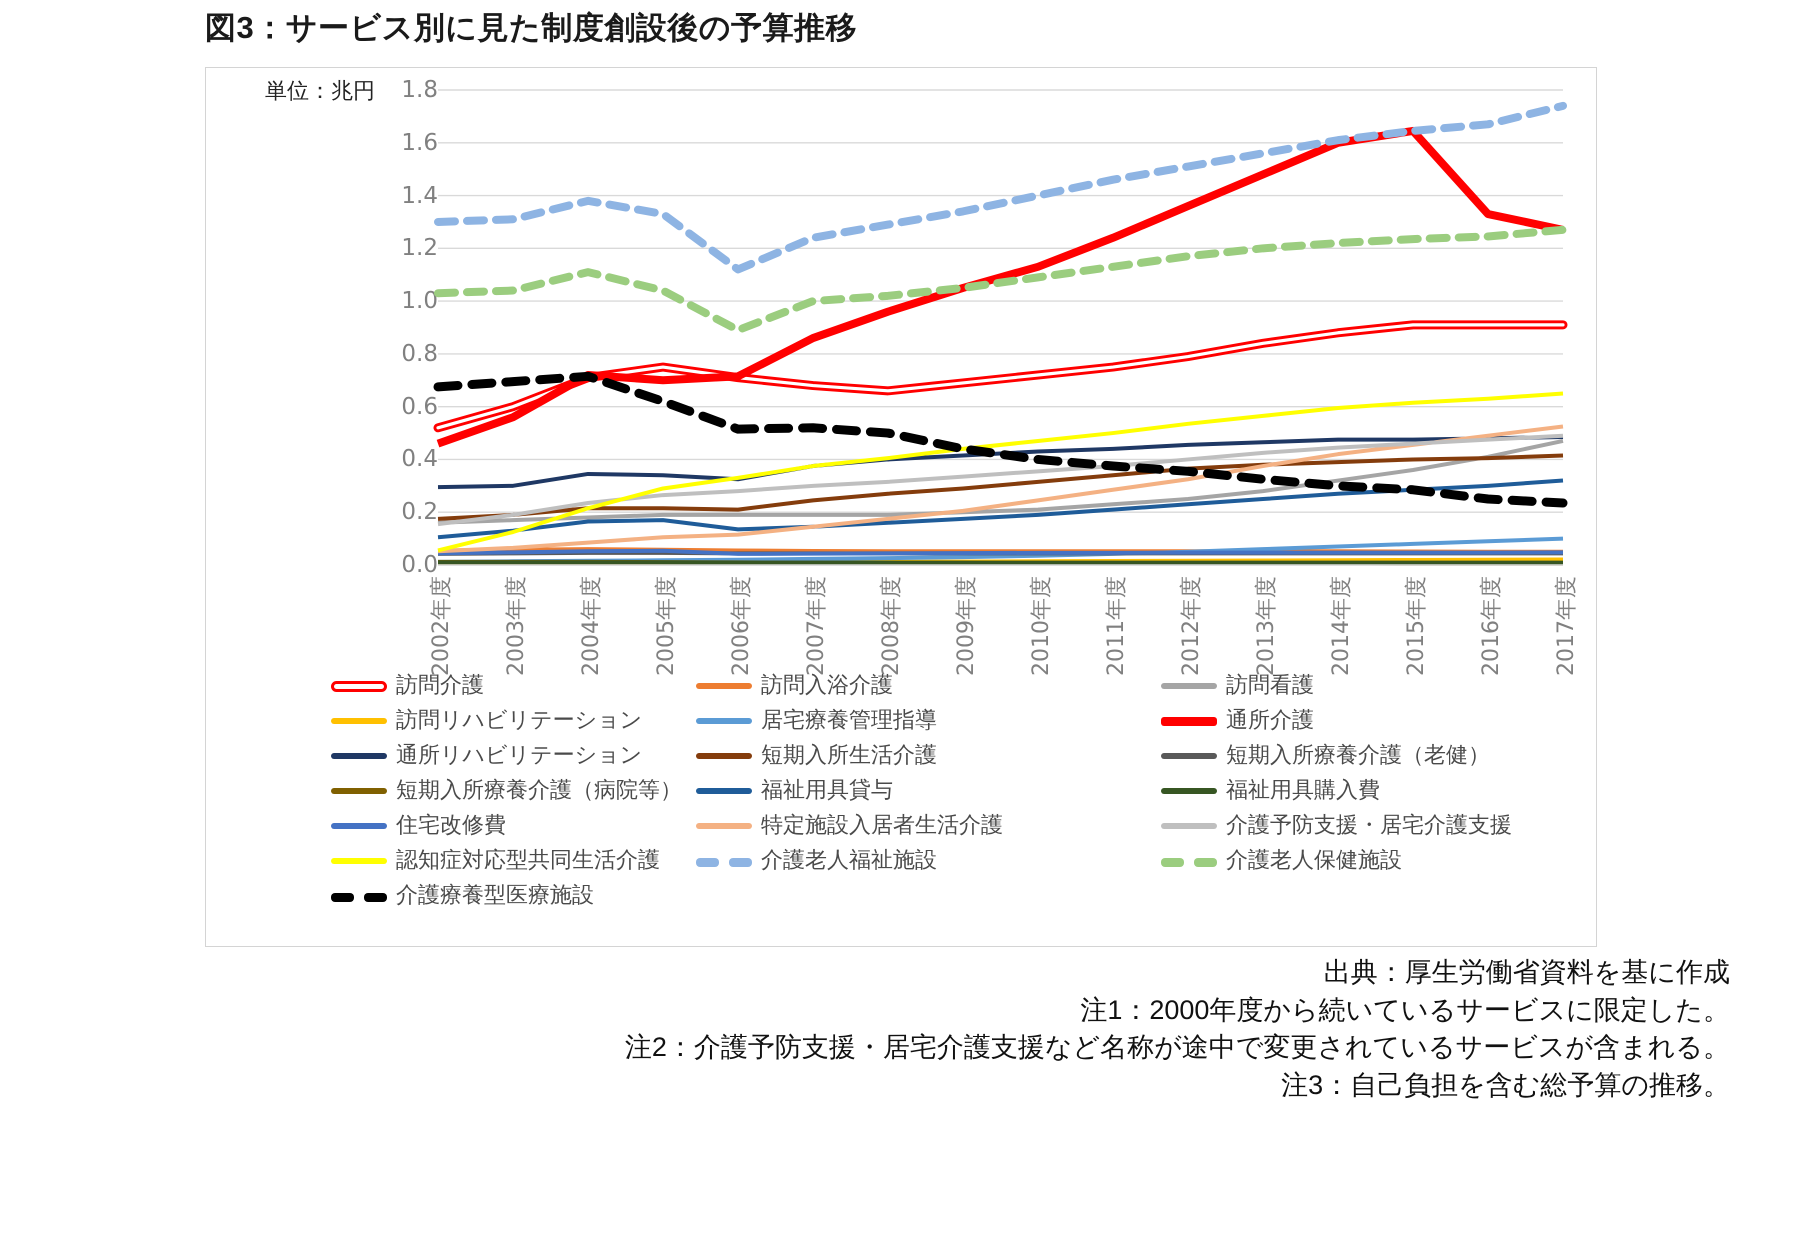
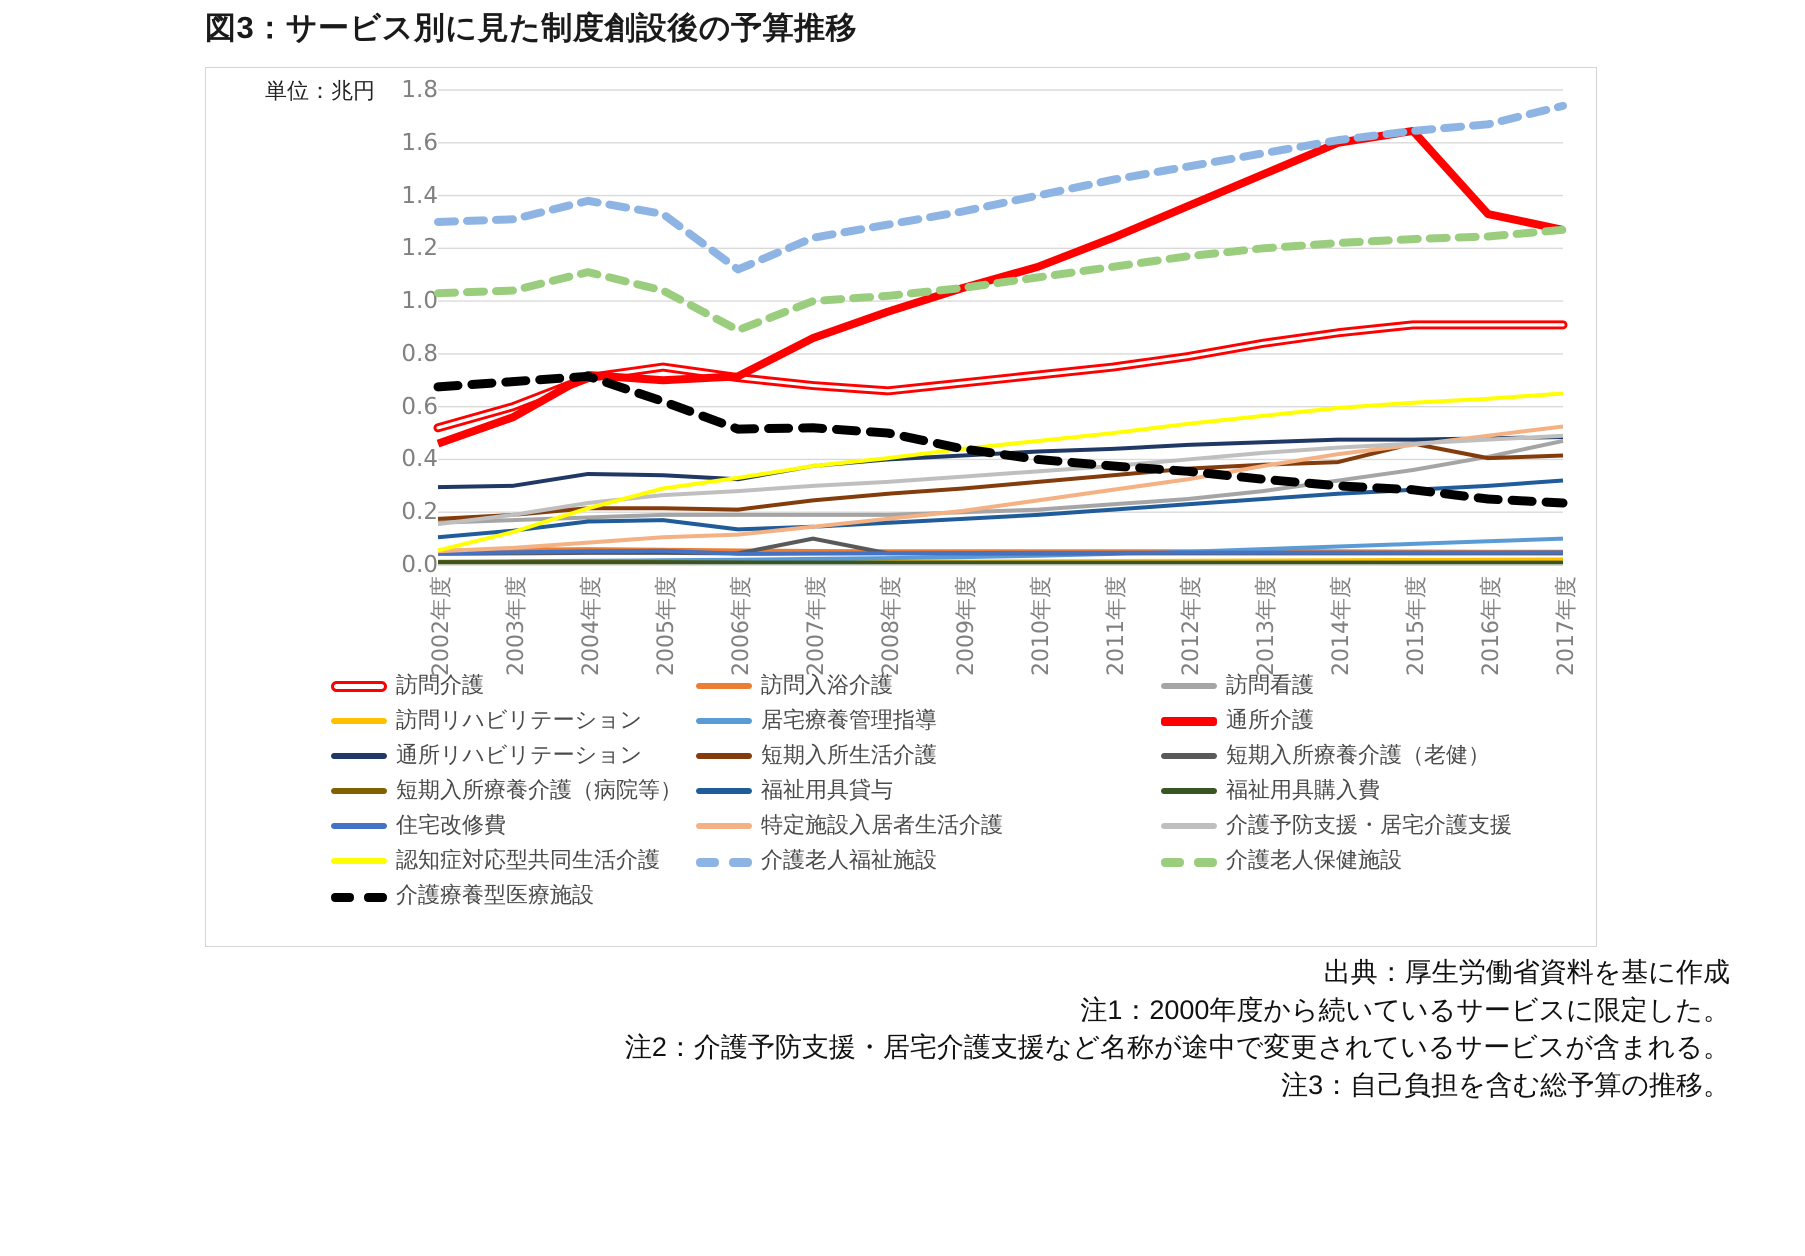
短期入所療養介護（老健）/2007年度: 0.04 -> 0.10
短期入所生活介護/2015年度: 0.40 -> 0.46
